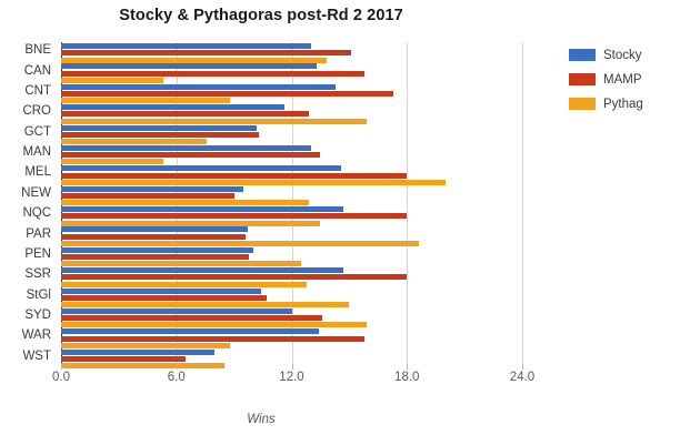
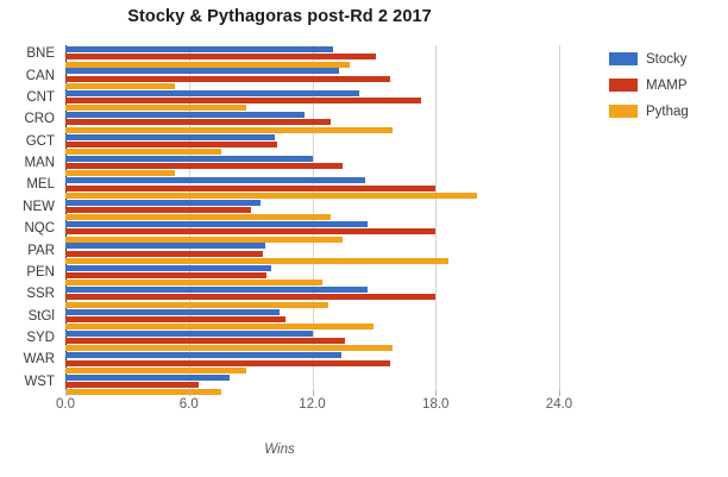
Stocky/MAN: 13.0 -> 12.0
Pythag/WST: 8.5 -> 7.6
